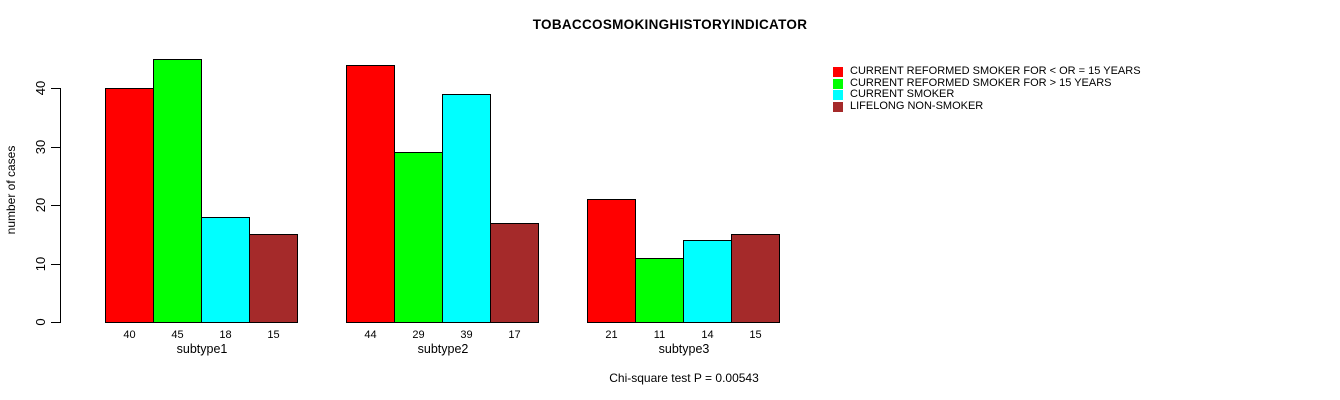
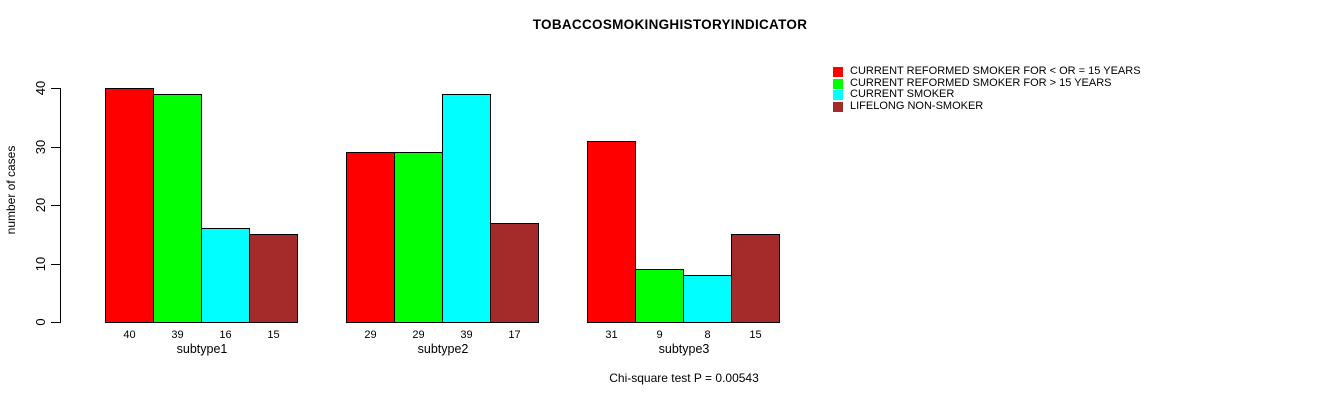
CURRENT REFORMED SMOKER FOR > 15 YEARS/subtype1: 45 -> 39
CURRENT SMOKER/subtype1: 18 -> 16
CURRENT REFORMED SMOKER FOR < OR = 15 YEARS/subtype2: 44 -> 29
CURRENT REFORMED SMOKER FOR < OR = 15 YEARS/subtype3: 21 -> 31
CURRENT REFORMED SMOKER FOR > 15 YEARS/subtype3: 11 -> 9
CURRENT SMOKER/subtype3: 14 -> 8
